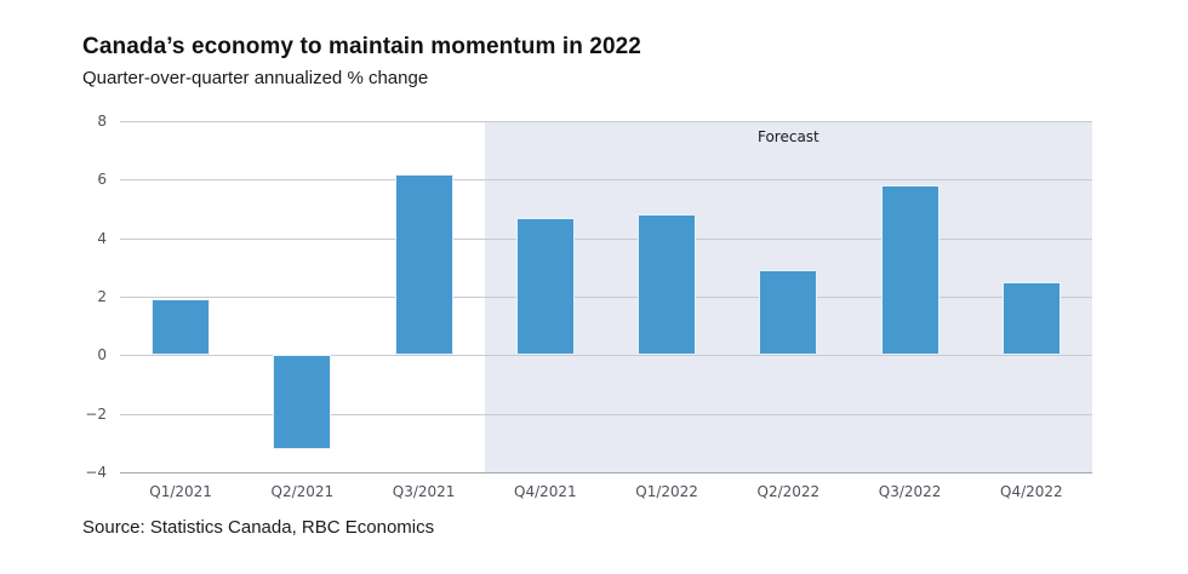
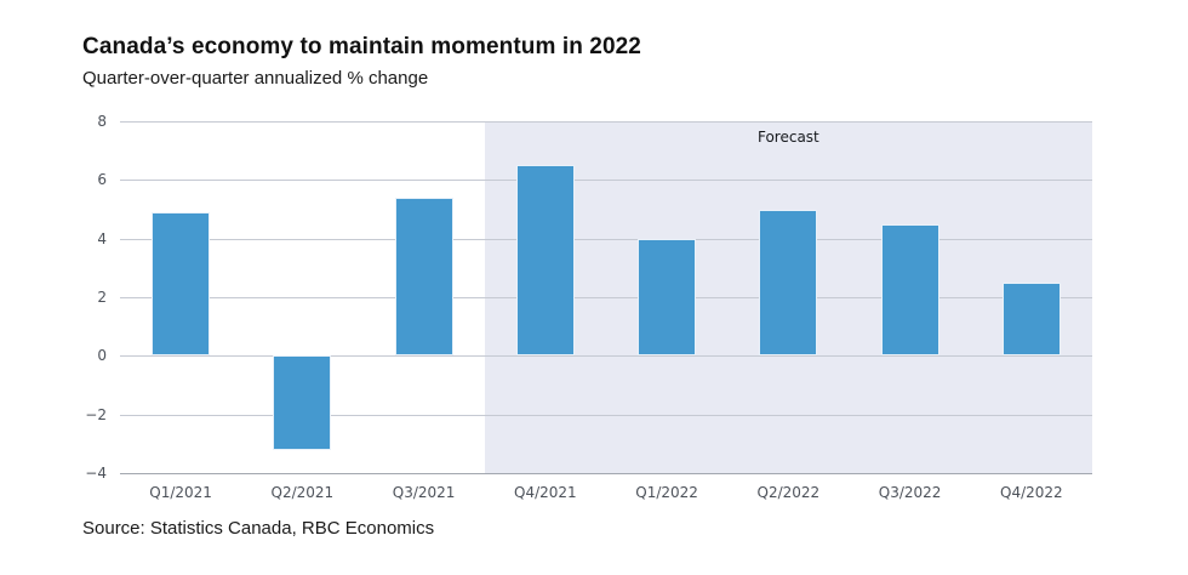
Q1/2021: 1.9 -> 4.9
Q3/2021: 6.2 -> 5.4
Q4/2021: 4.7 -> 6.5
Q1/2022: 4.8 -> 4.0
Q2/2022: 2.9 -> 5.0
Q3/2022: 5.8 -> 4.5
